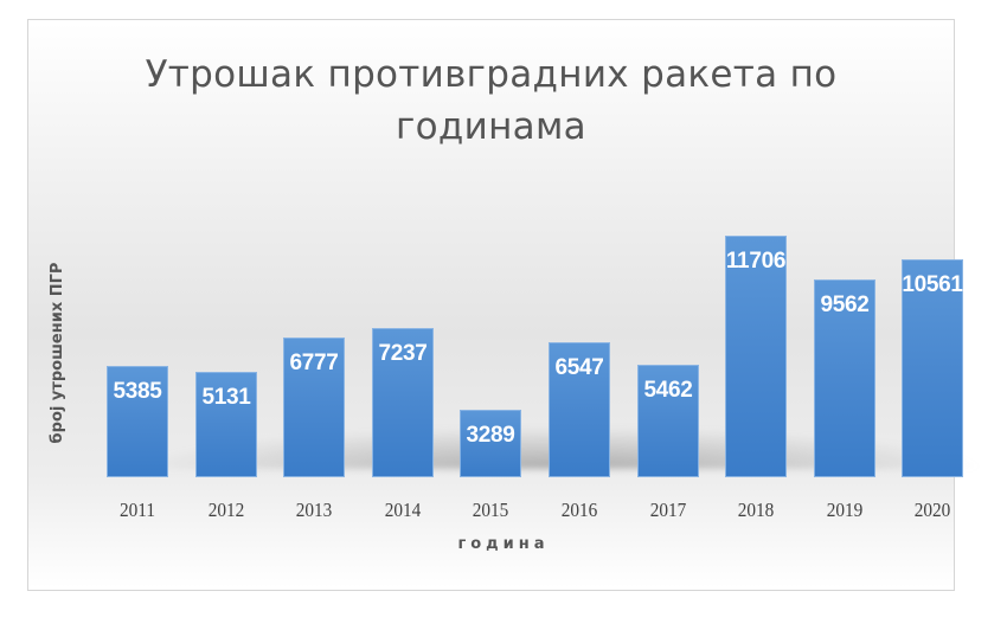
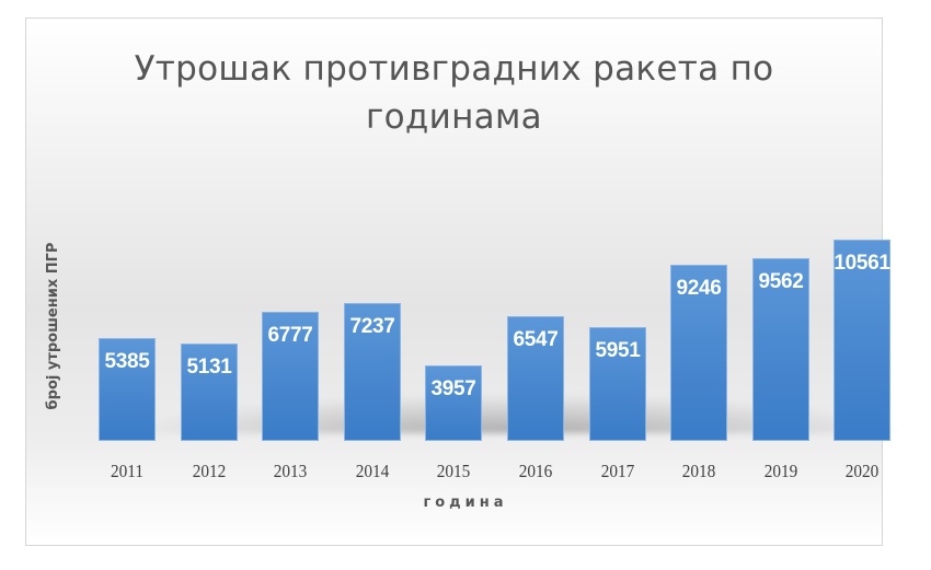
2015: 3289 -> 3957
2017: 5462 -> 5951
2018: 11706 -> 9246
